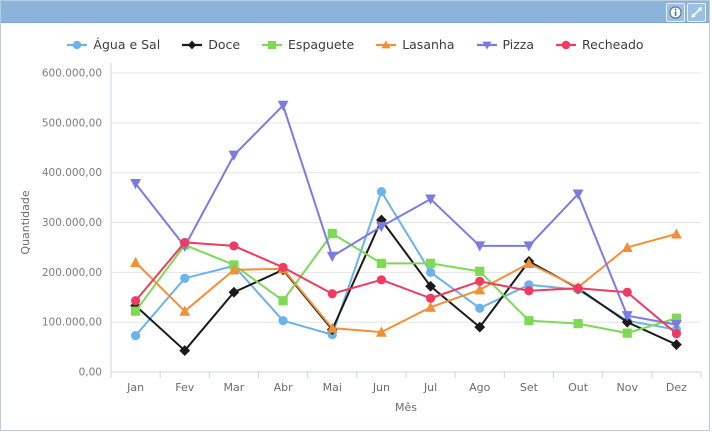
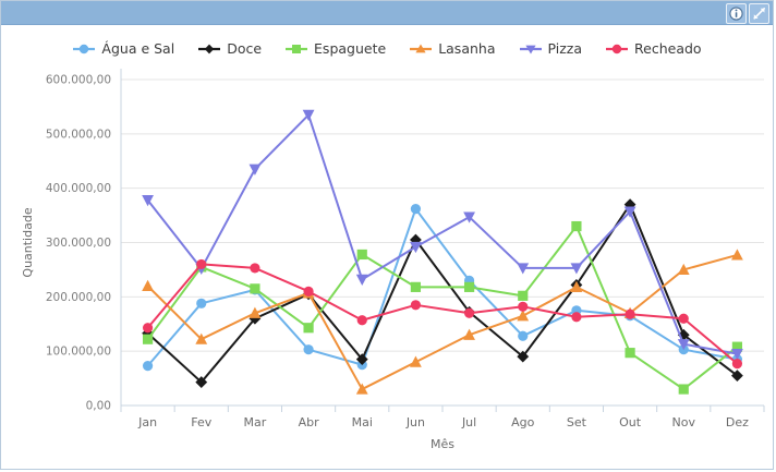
Lasanha/Mar: 200000 -> 170000
Lasanha/Mai: 90000 -> 30000
Água e Sal/Jul: 200000 -> 230000
Recheado/Jul: 150000 -> 170000
Espaguete/Set: 100000 -> 330000
Doce/Out: 170000 -> 370000
Doce/Nov: 100000 -> 130000
Espaguete/Nov: 80000 -> 30000
